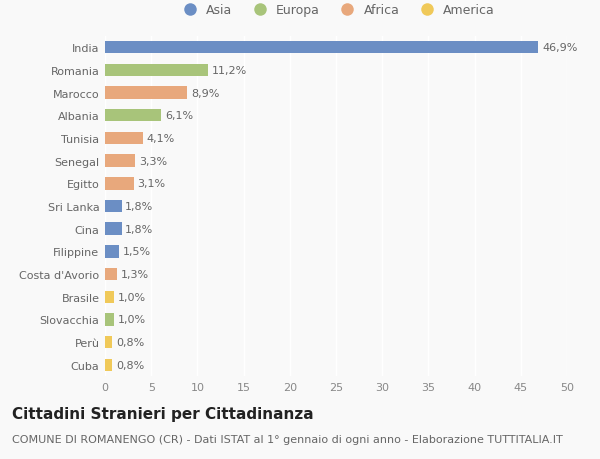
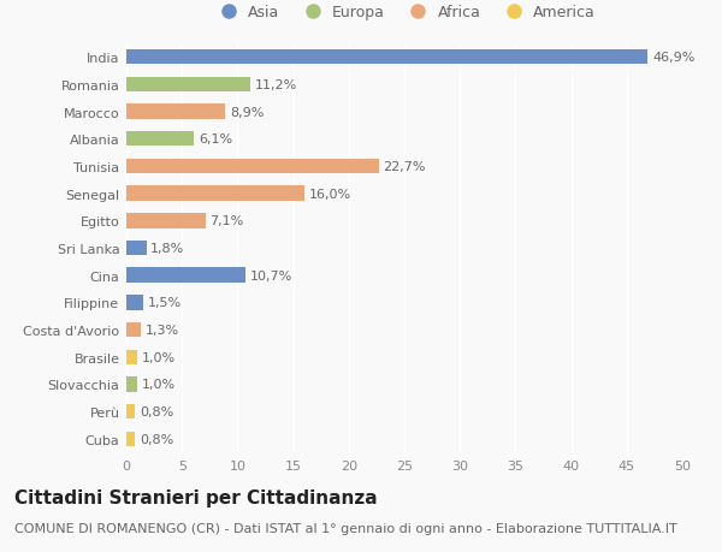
Tunisia: 4,1% -> 22,7%
Senegal: 3,3% -> 16,0%
Egitto: 3,1% -> 7,1%
Cina: 1,8% -> 10,7%
